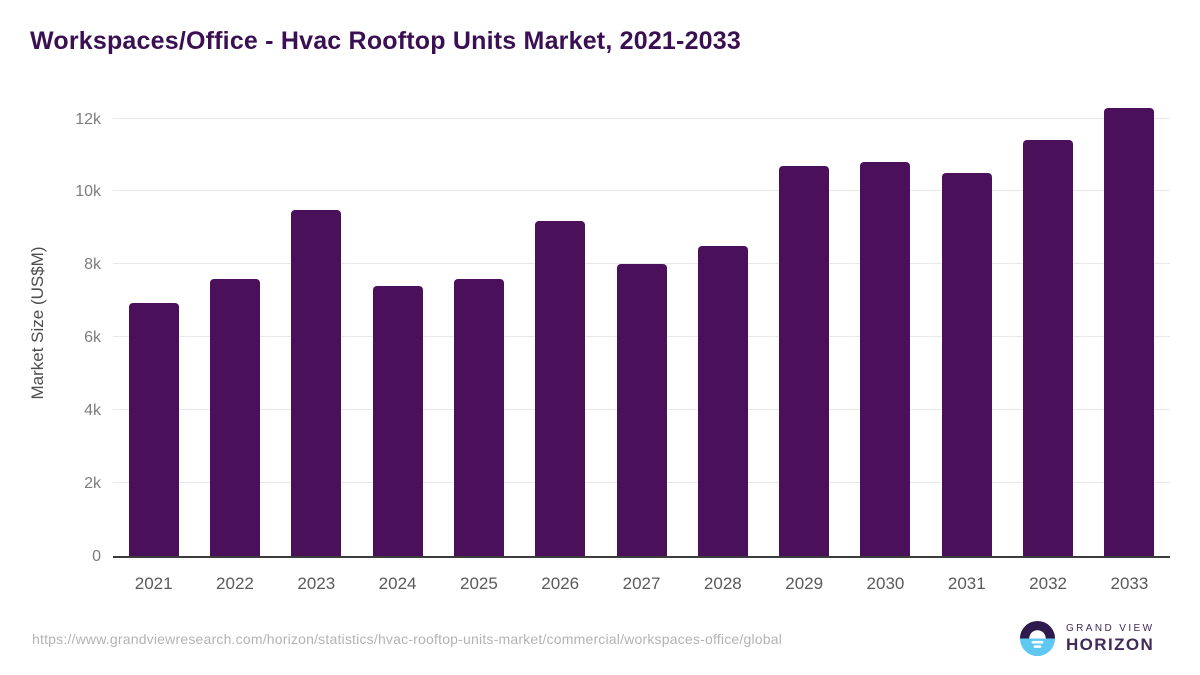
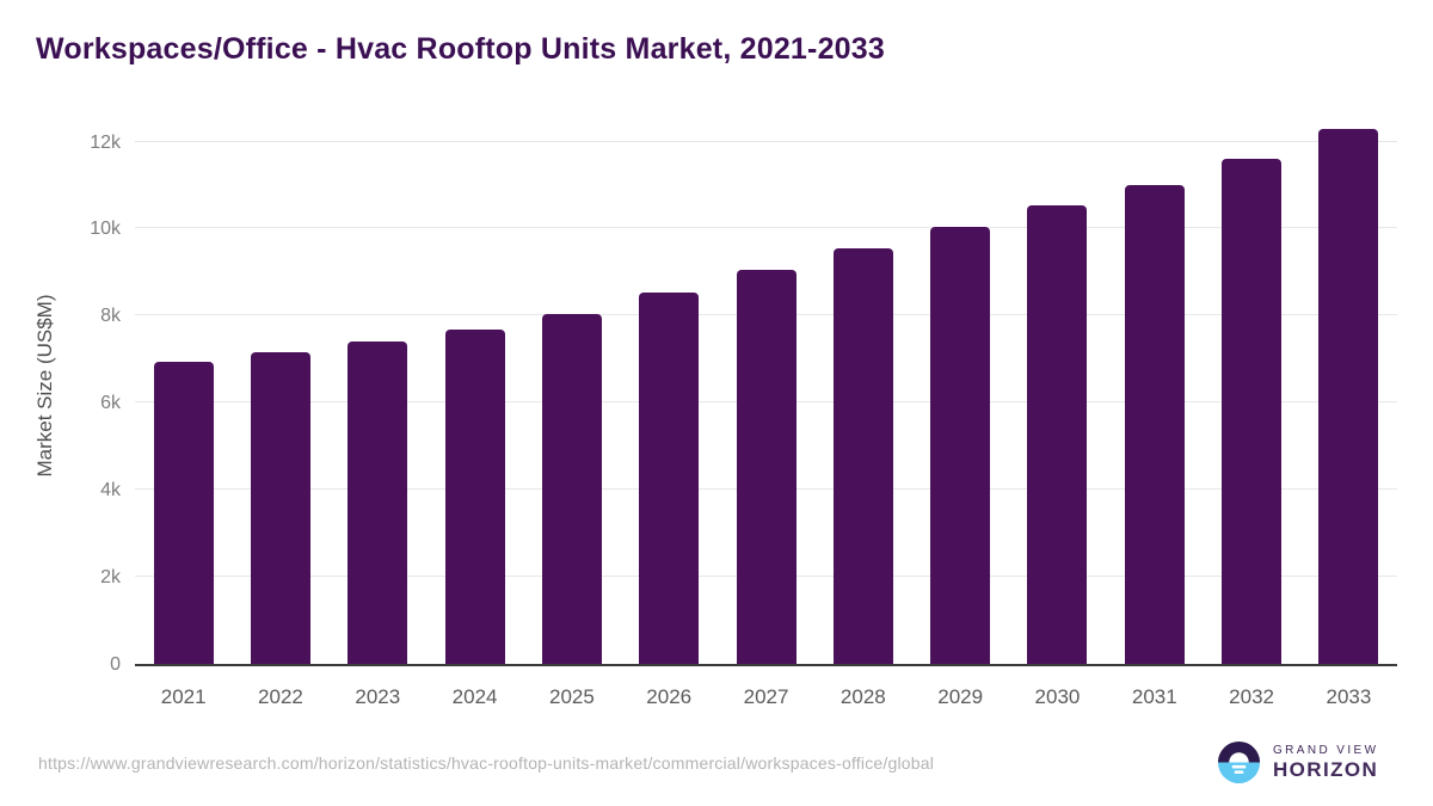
2022: 7.6k -> 7.2k
2023: 9.5k -> 7.4k
2024: 7.4k -> 7.7k
2025: 7.6k -> 8.0k
2026: 9.2k -> 8.5k
2027: 8.0k -> 9.0k
2028: 8.5k -> 9.6k
2029: 10.7k -> 10.0k
2030: 10.8k -> 10.5k
2031: 10.5k -> 11.0k
2032: 11.4k -> 11.6k
